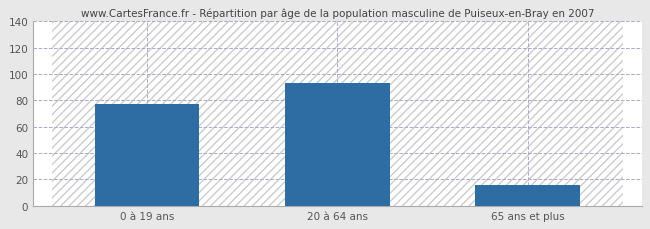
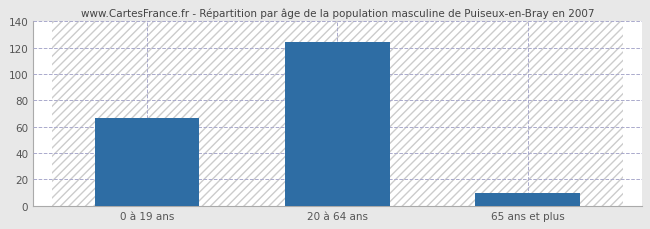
0 à 19 ans: 77 -> 67
20 à 64 ans: 93 -> 124
65 ans et plus: 16 -> 10
